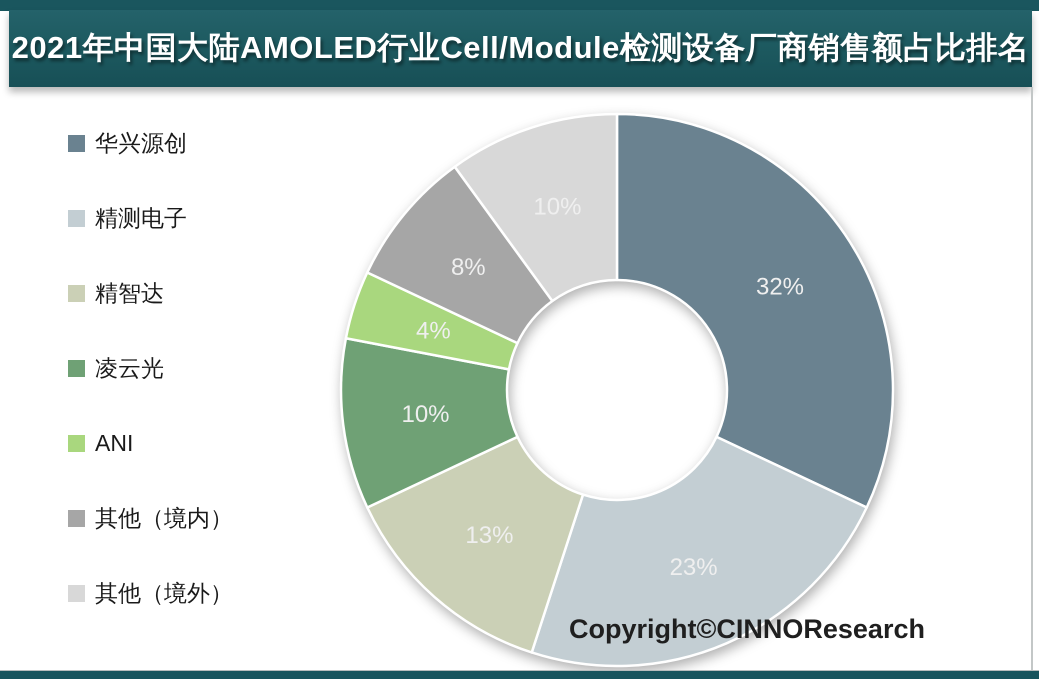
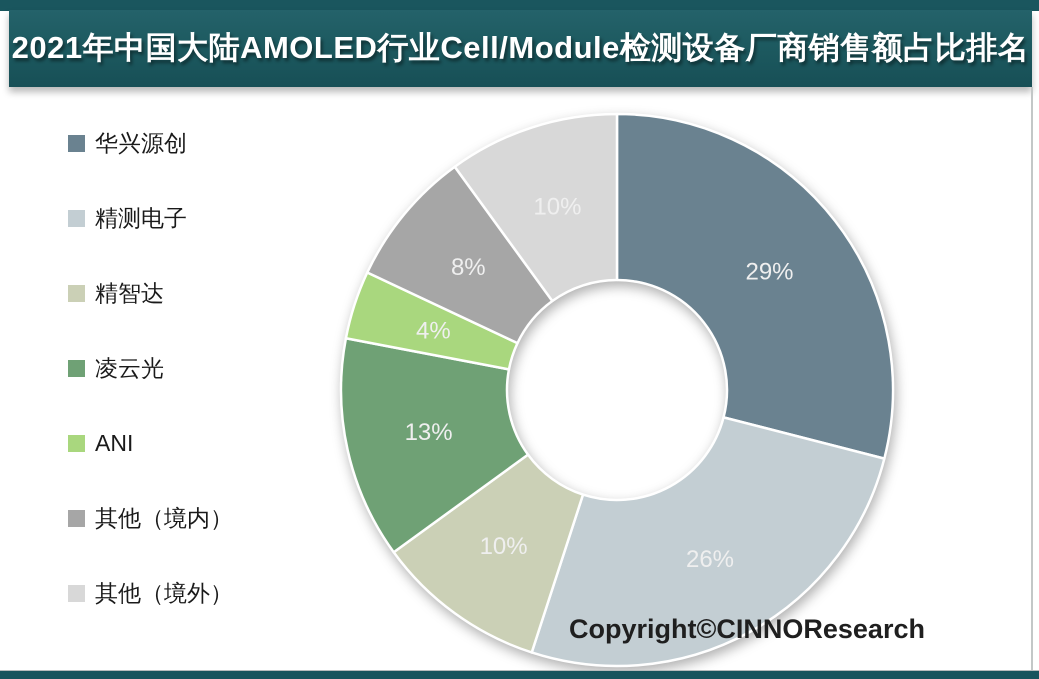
华兴源创: 32% -> 29%
精测电子: 23% -> 26%
精智达: 13% -> 10%
凌云光: 10% -> 13%
